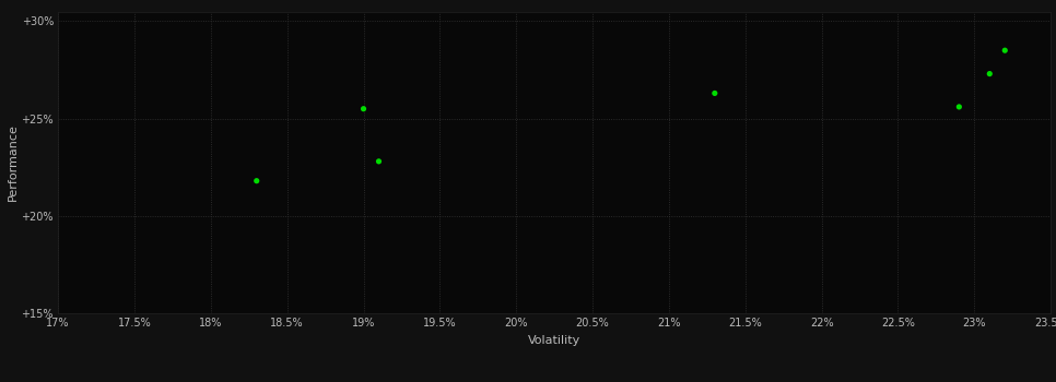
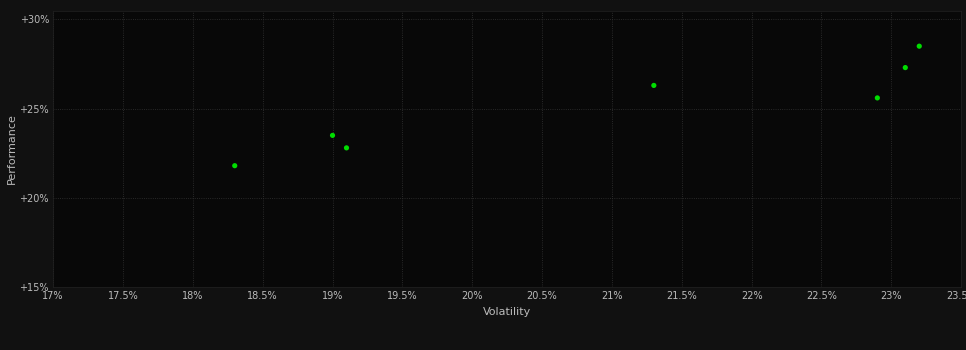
19%: 25.5% -> 23.5%
